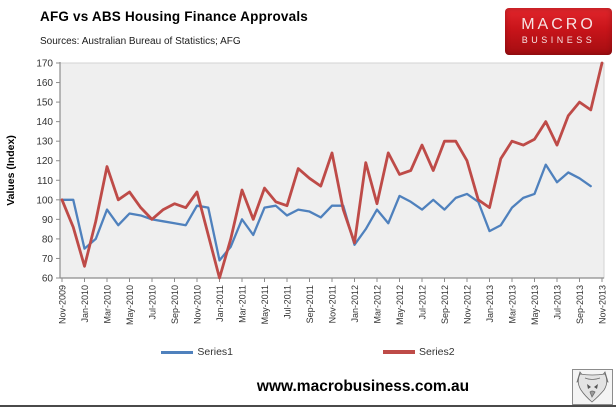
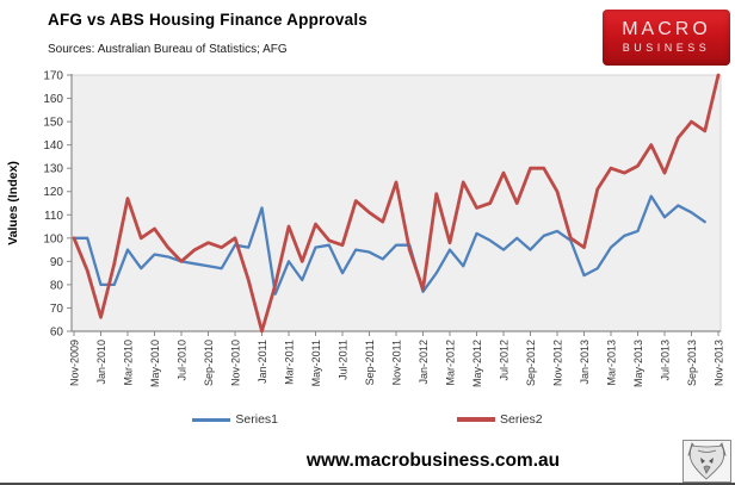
Series1/Jan-2010: 75 -> 80
Series2/Nov-2010: 104 -> 100
Series1/Jan-2011: 69 -> 113
Series1/Jul-2011: 92 -> 85
